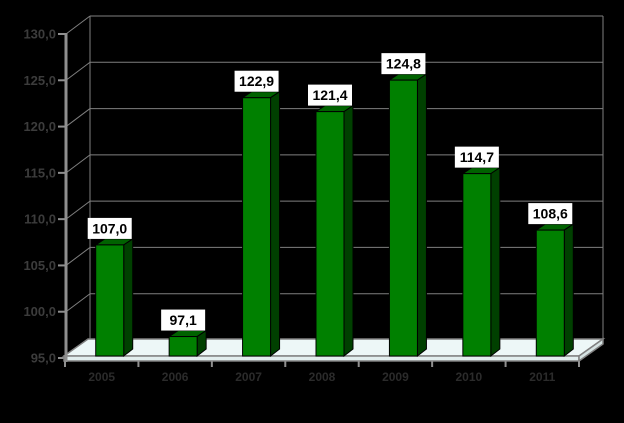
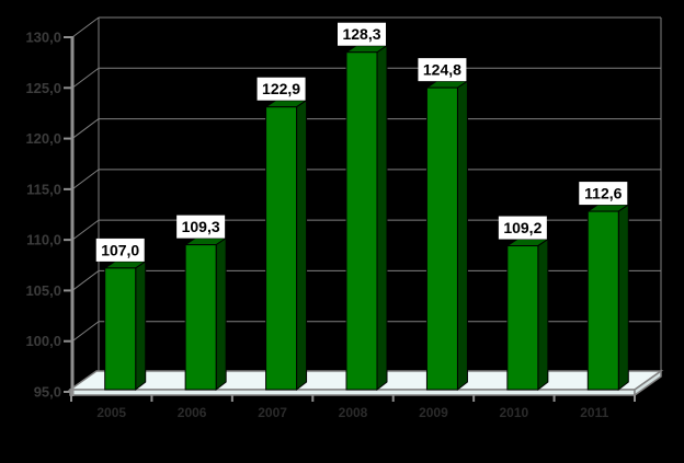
2006: 97,1 -> 109,3
2008: 121,4 -> 128,3
2010: 114,7 -> 109,2
2011: 108,6 -> 112,6
